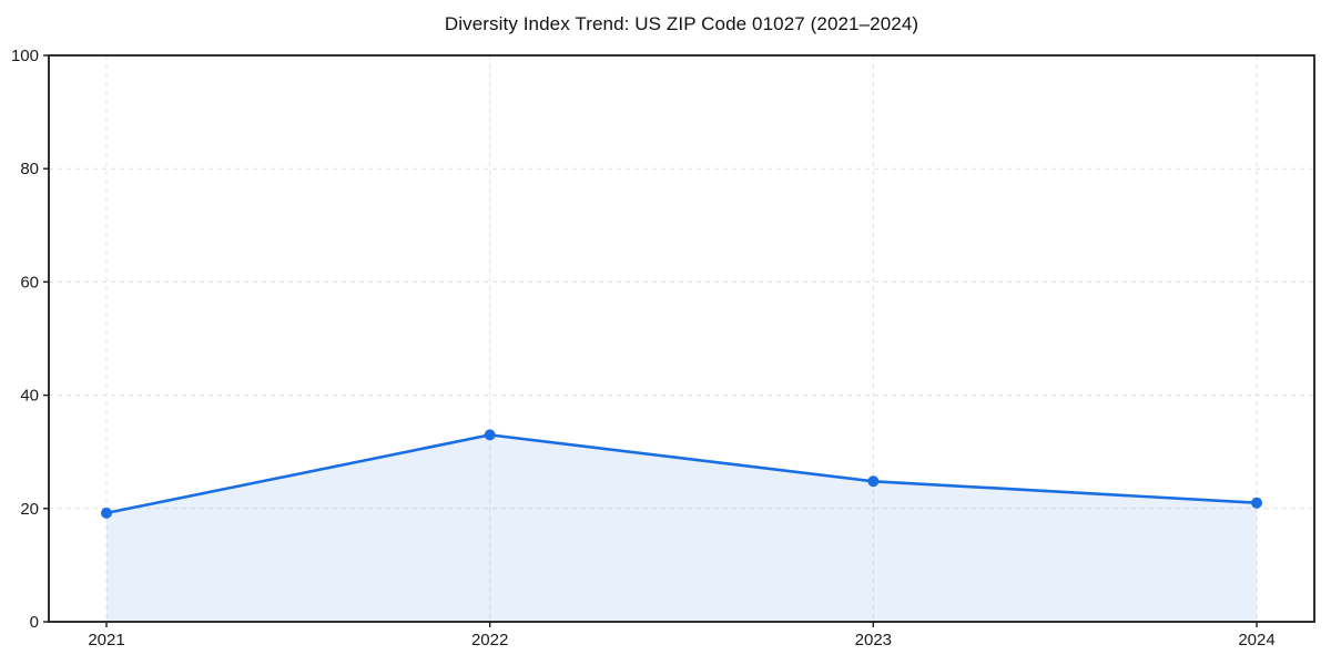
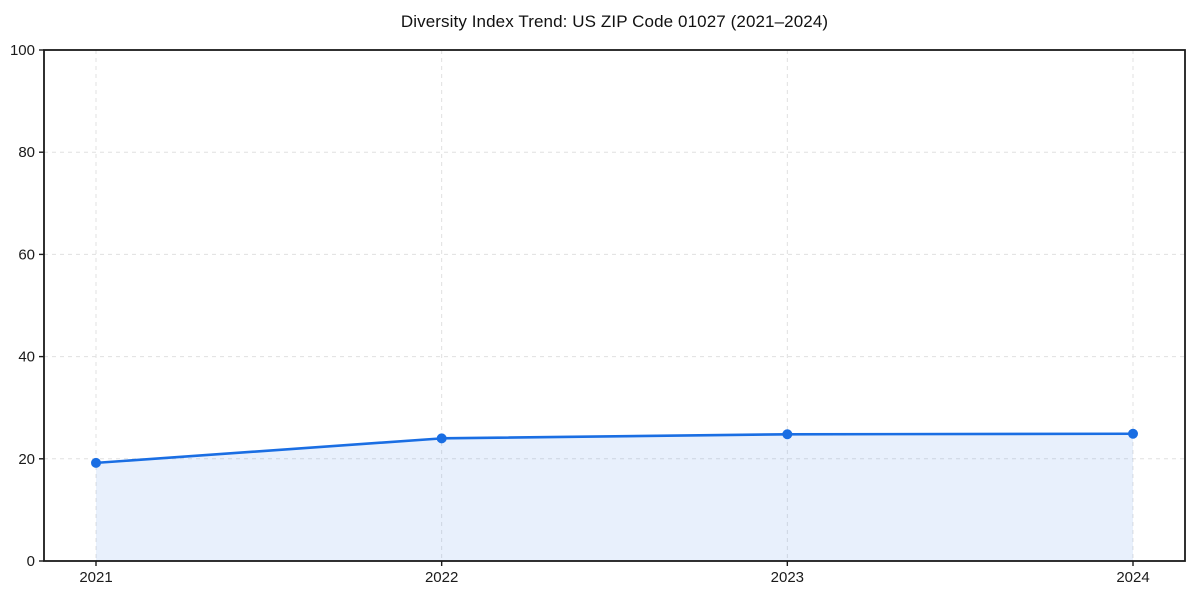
2022: 33 -> 24
2024: 21 -> 25
